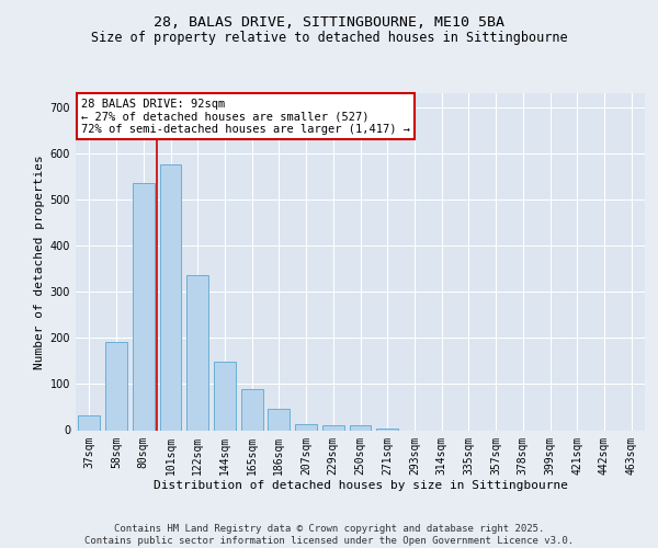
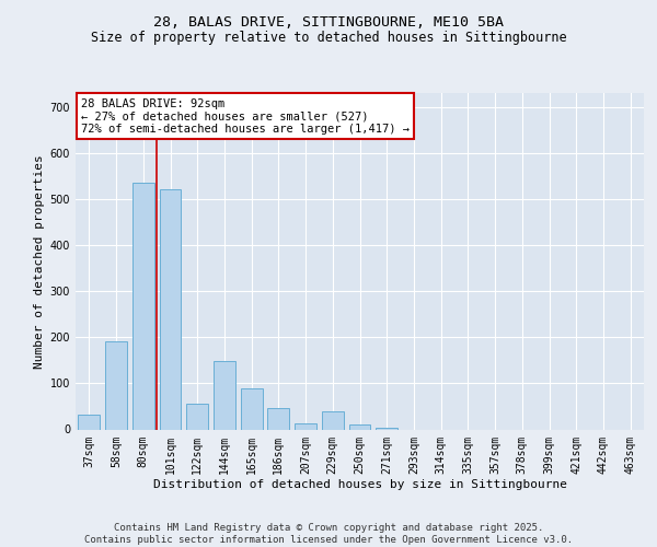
101sqm: 575 -> 520
122sqm: 335 -> 55
229sqm: 10 -> 40
